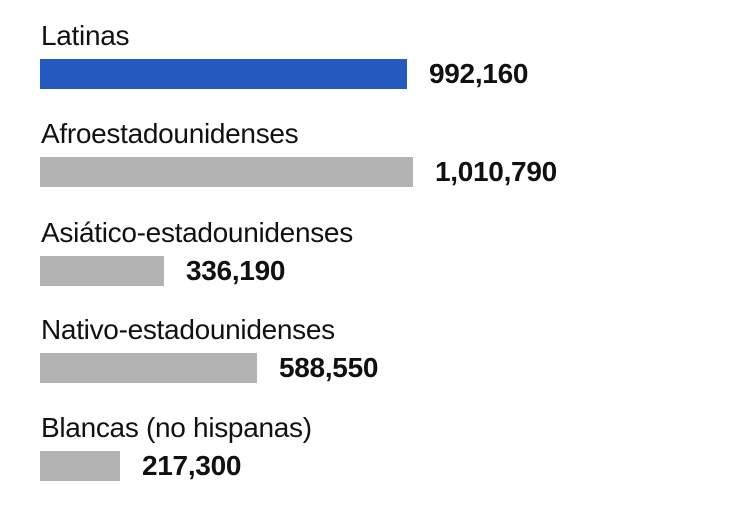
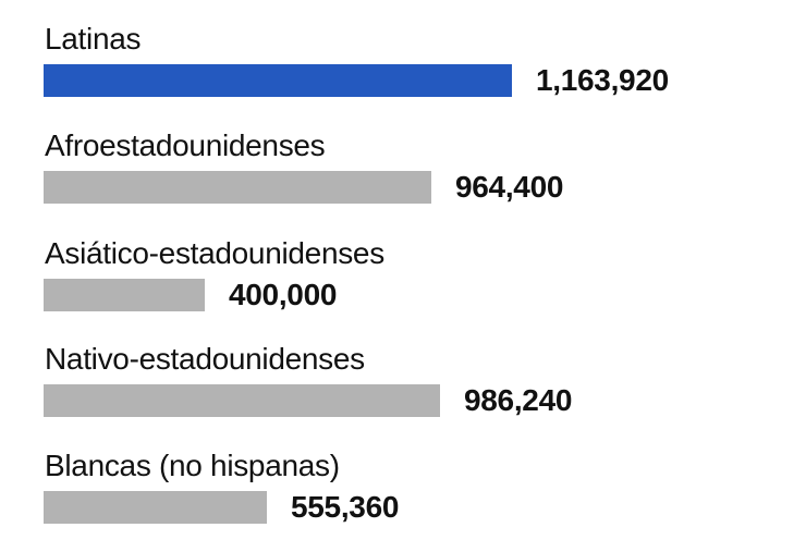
Latinas: 992,160 -> 1,163,920
Afroestadounidenses: 1,010,790 -> 964,400
Asiático-estadounidenses: 336,190 -> 400,000
Nativo-estadounidenses: 588,550 -> 986,240
Blancas (no hispanas): 217,300 -> 555,360
